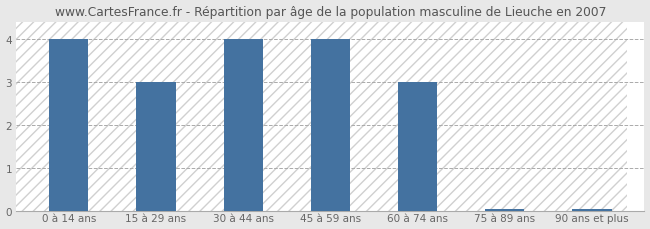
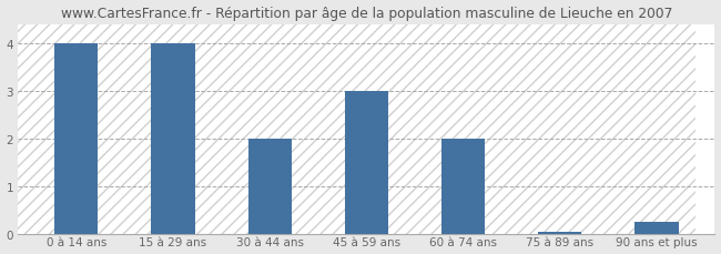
15 à 29 ans: 3.00 -> 4.00
30 à 44 ans: 4.00 -> 2.00
45 à 59 ans: 4.00 -> 3.00
60 à 74 ans: 3.00 -> 2.00
90 ans et plus: 0.04 -> 0.25
